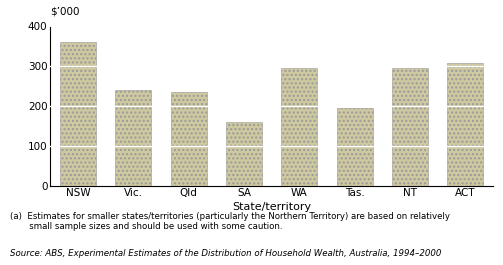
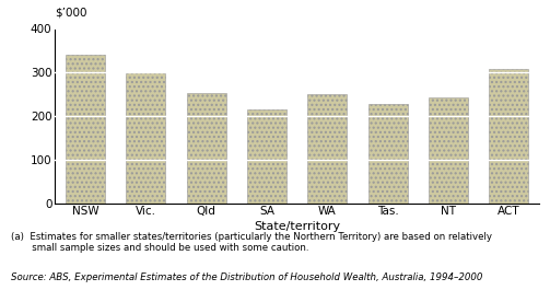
NSW: 360 -> 340
Vic.: 240 -> 300
Qld: 235 -> 253
SA: 160 -> 215
WA: 295 -> 250
Tas.: 195 -> 227
NT: 295 -> 243
